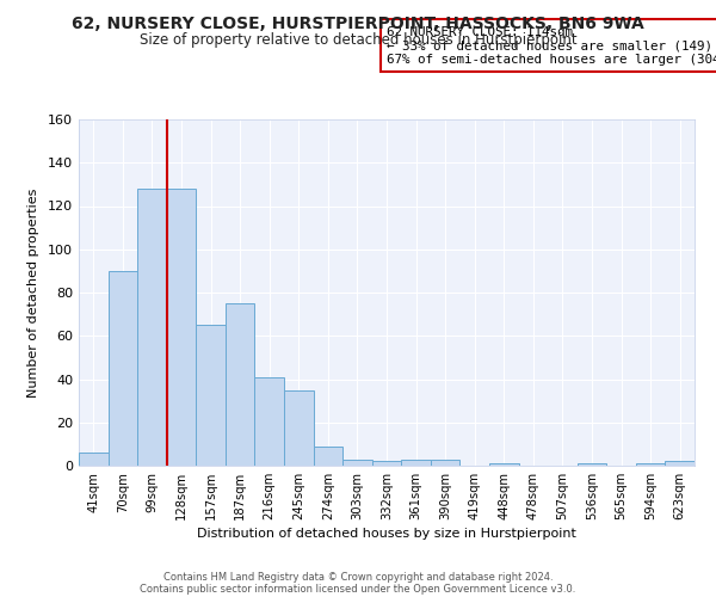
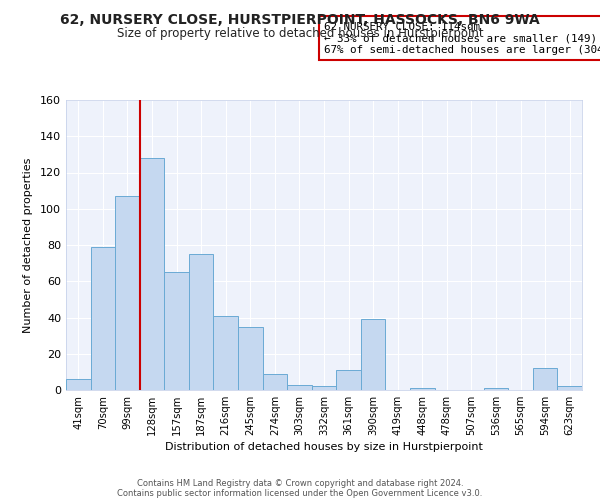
70sqm: 90 -> 79
99sqm: 128 -> 107
361sqm: 3 -> 11
390sqm: 3 -> 39
594sqm: 1 -> 12
